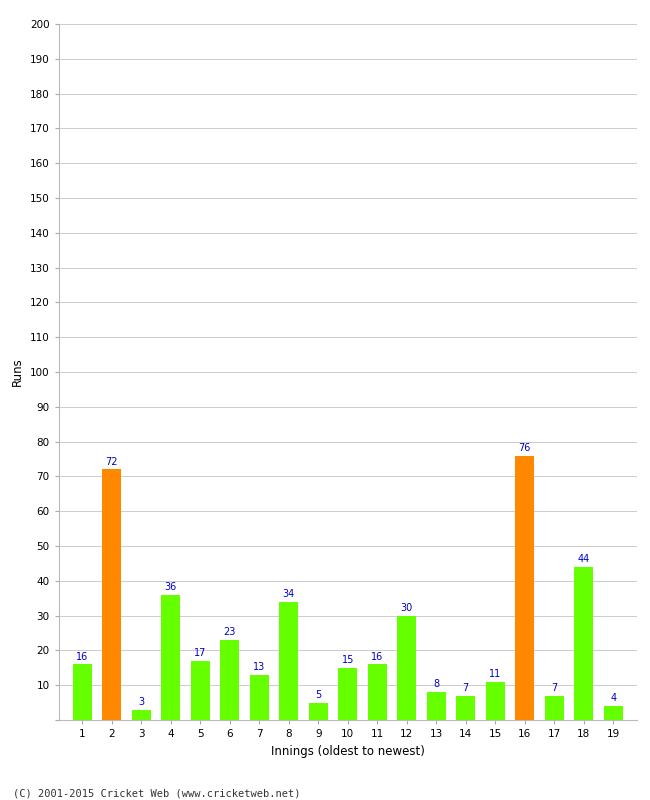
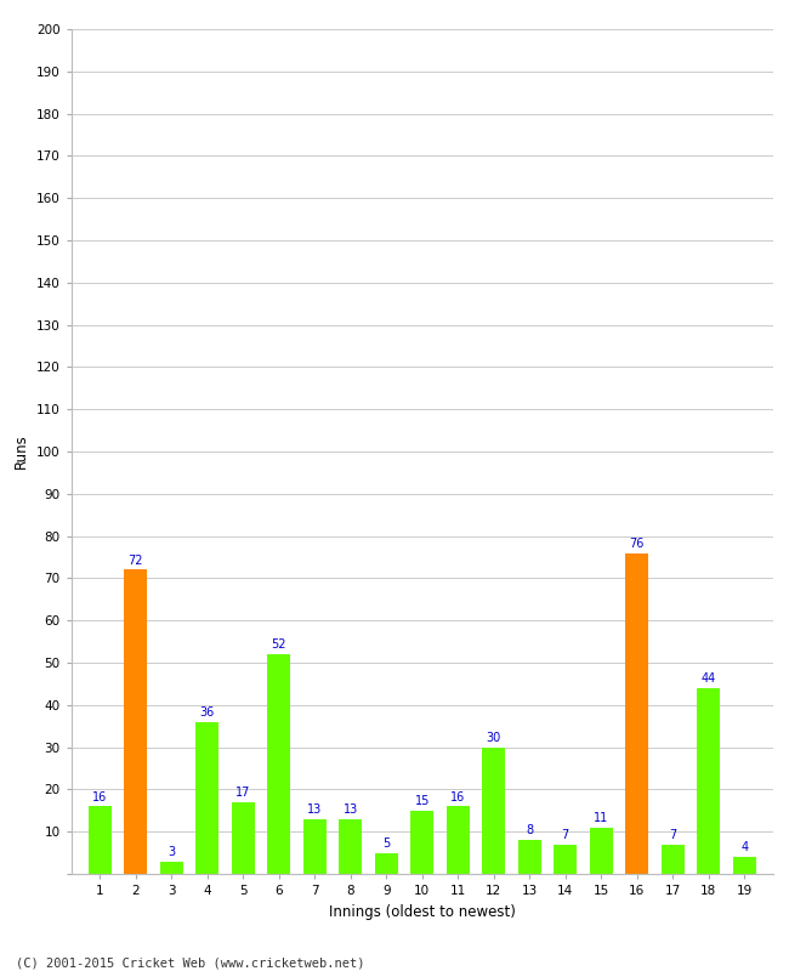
6: 23 -> 52
8: 34 -> 13
